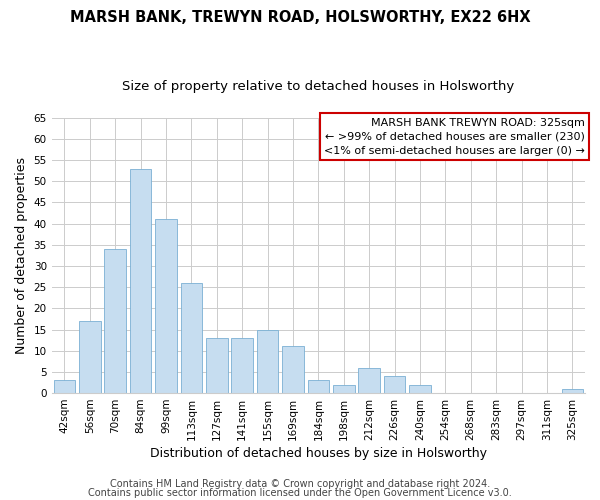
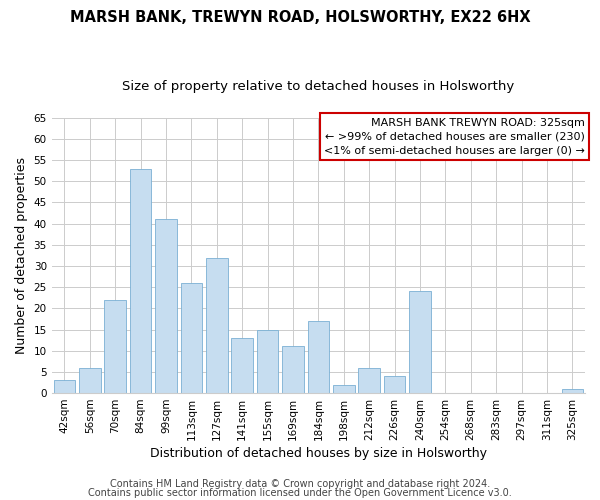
56sqm: 17 -> 6
70sqm: 34 -> 22
127sqm: 13 -> 32
184sqm: 3 -> 17
240sqm: 2 -> 24
